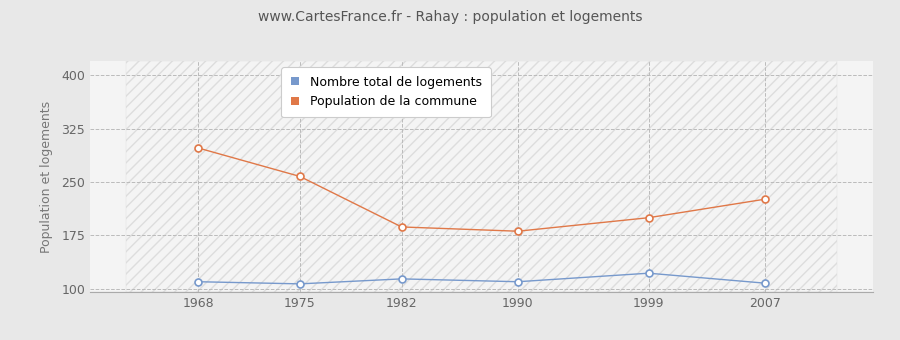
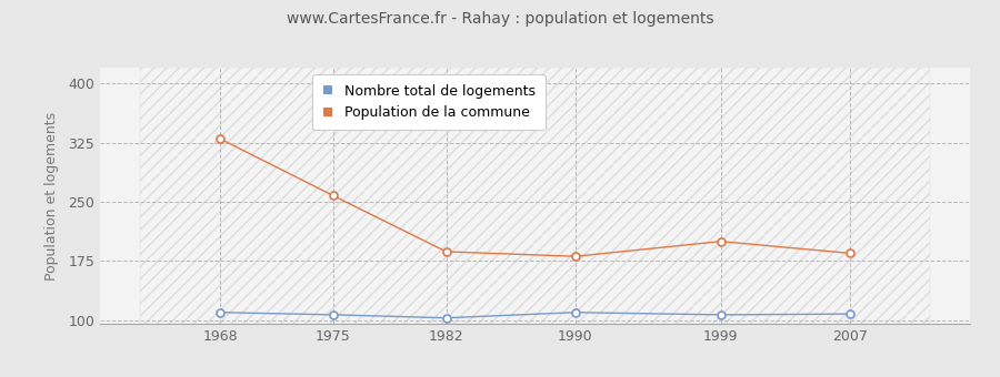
Population de la commune/1968: 298 -> 330
Nombre total de logements/1982: 114 -> 103
Nombre total de logements/1999: 122 -> 107
Population de la commune/2007: 226 -> 185
